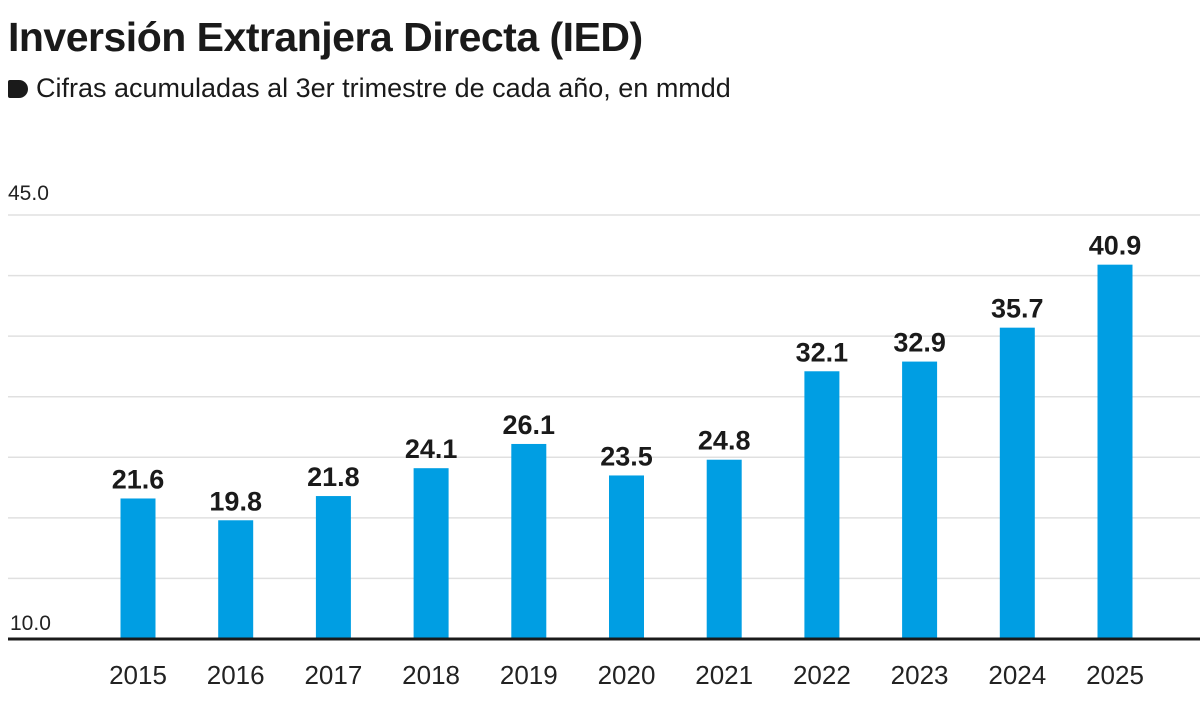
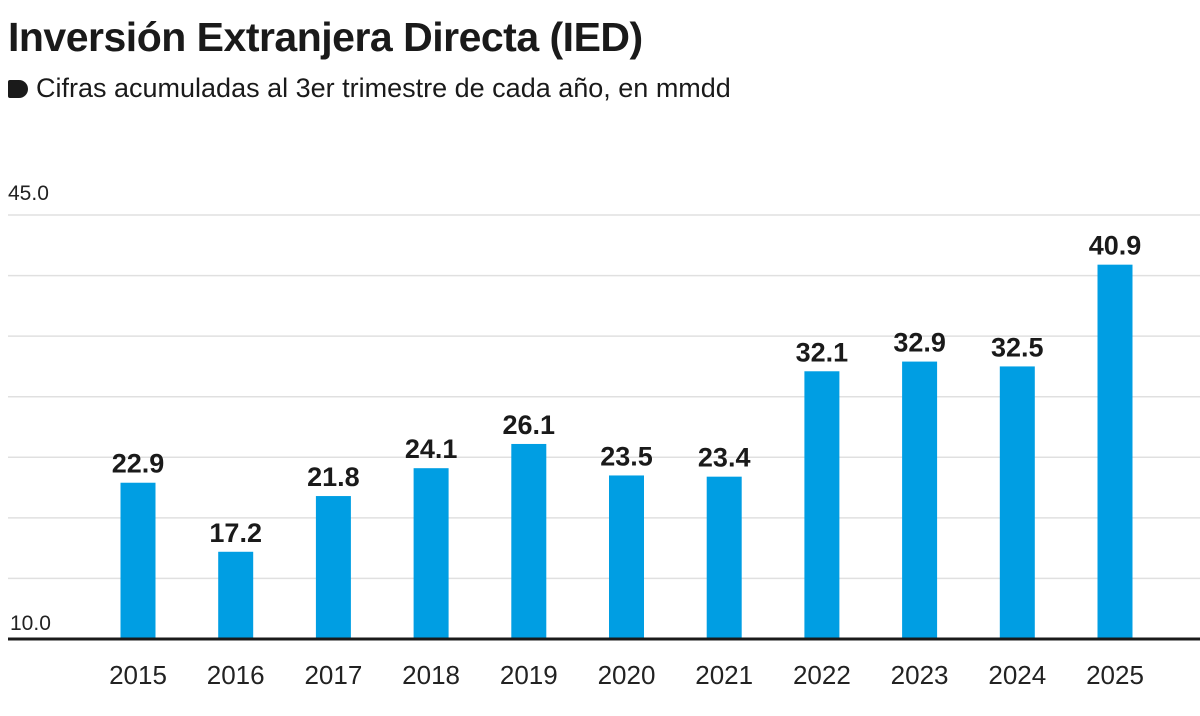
2015: 21.6 -> 22.9
2016: 19.8 -> 17.2
2021: 24.8 -> 23.4
2024: 35.7 -> 32.5
